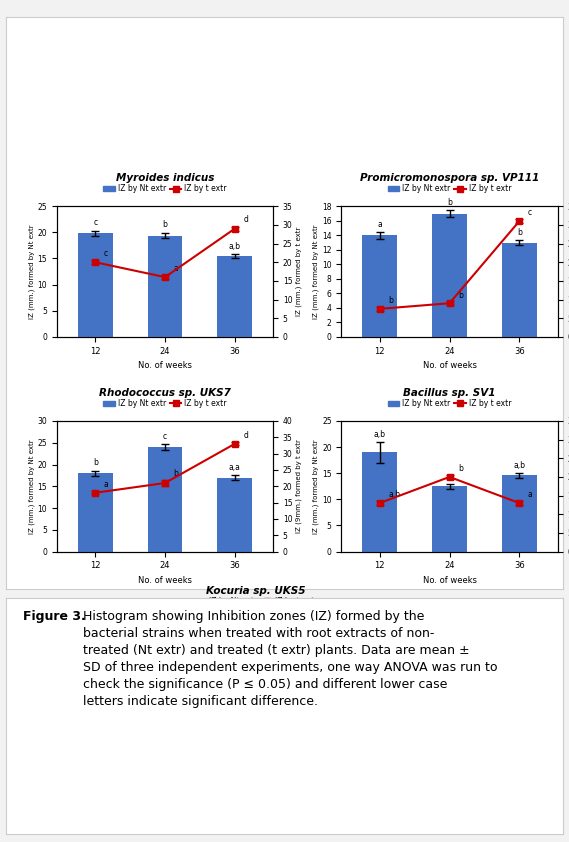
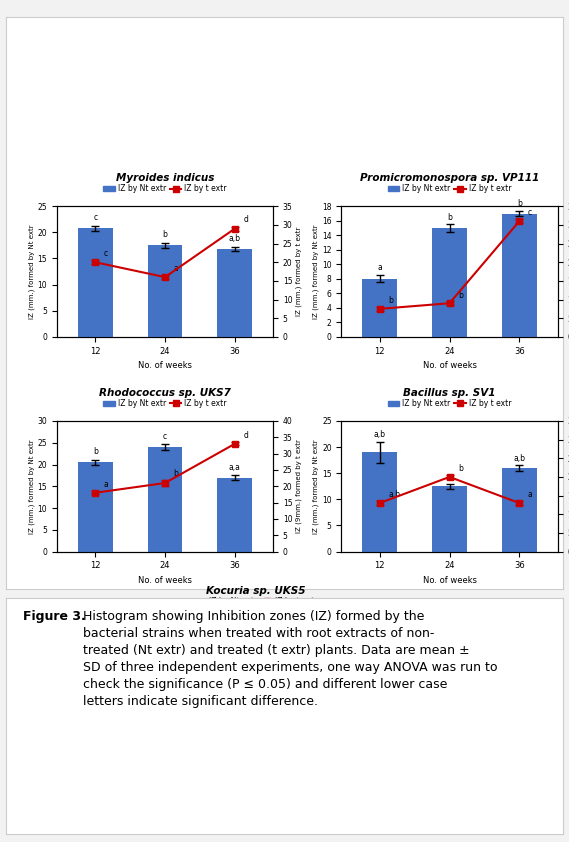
Myroides indicus/IZ by Nt extr/12: 19.8 -> 20.8
Myroides indicus/IZ by Nt extr/24: 19.4 -> 17.5
Myroides indicus/IZ by Nt extr/36: 15.4 -> 16.8
Promicromonospora sp. VP111/IZ by Nt extr/12: 14 -> 8
Promicromonospora sp. VP111/IZ by Nt extr/24: 17 -> 15
Promicromonospora sp. VP111/IZ by Nt extr/36: 13 -> 17
Rhodococcus sp. UKS7/IZ by Nt extr/12: 18.0 -> 20.5
Bacillus sp. SV1/IZ by Nt extr/36: 14.6 -> 16.0
